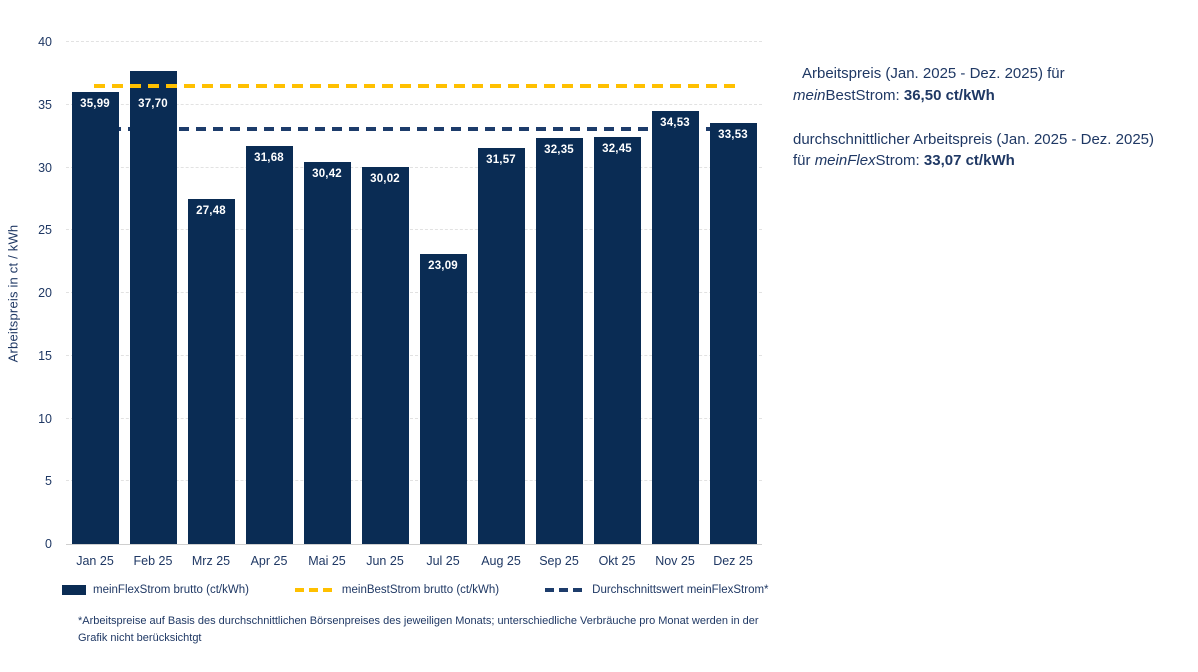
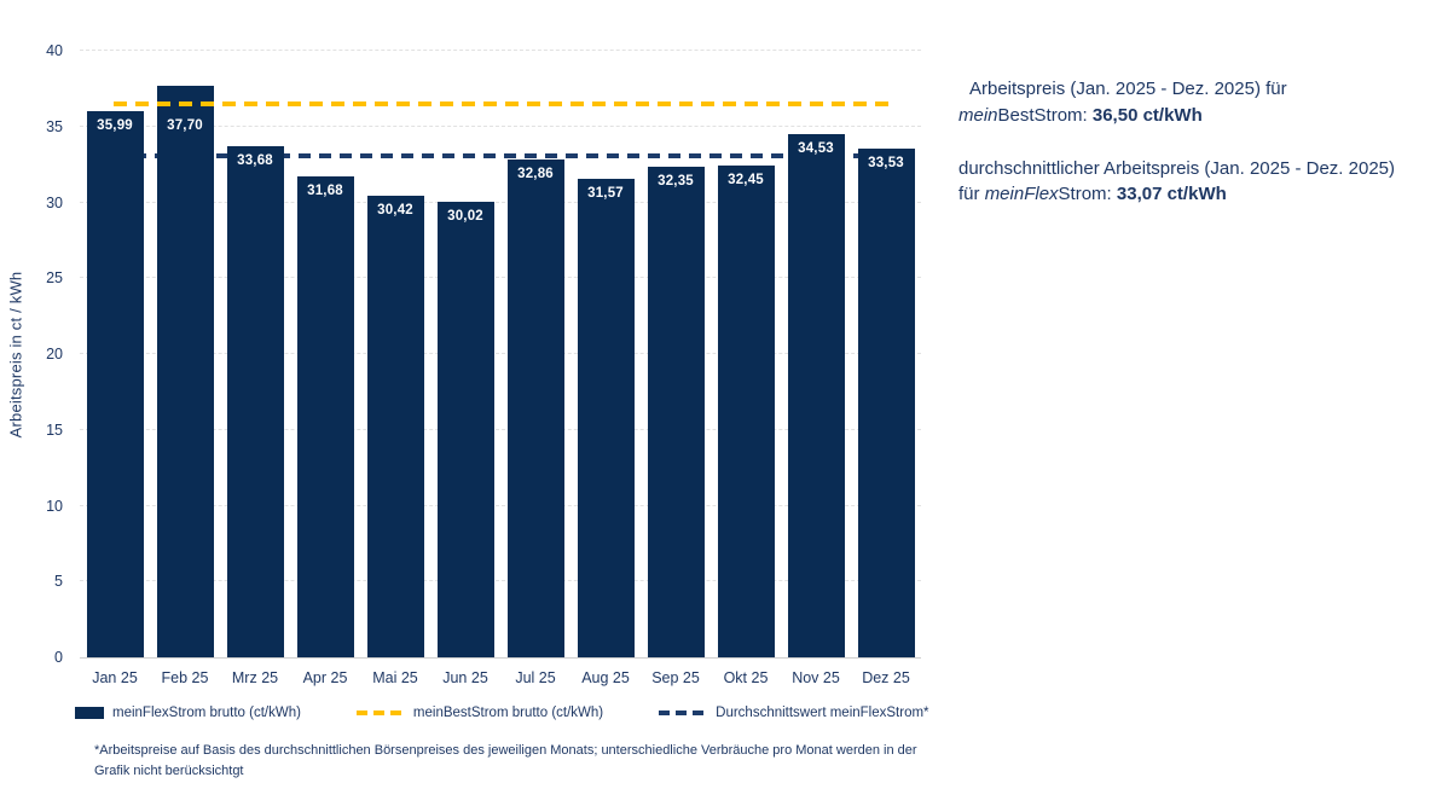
Mrz 25: 27,48 -> 33,68
Jul 25: 23,09 -> 32,86
